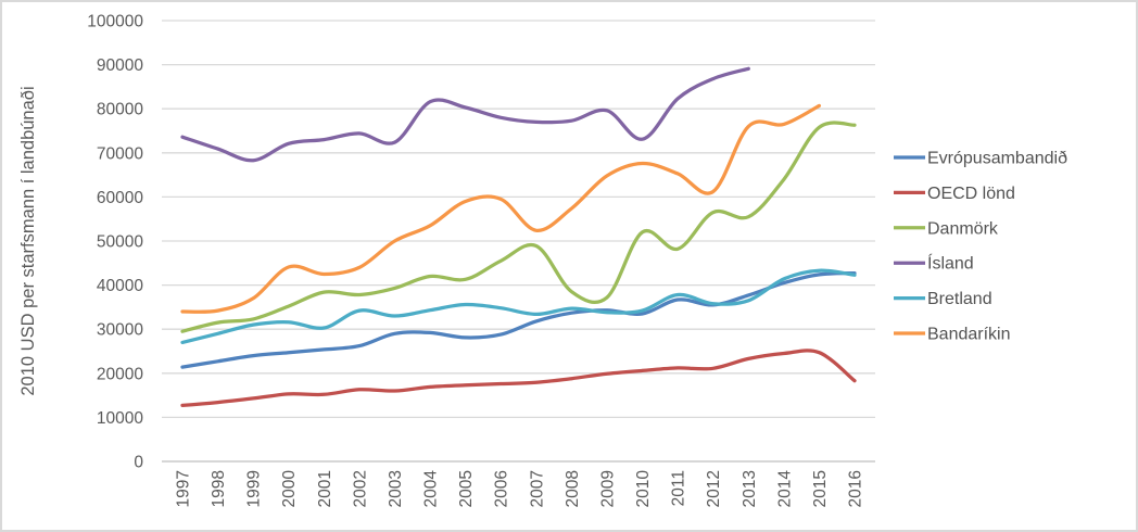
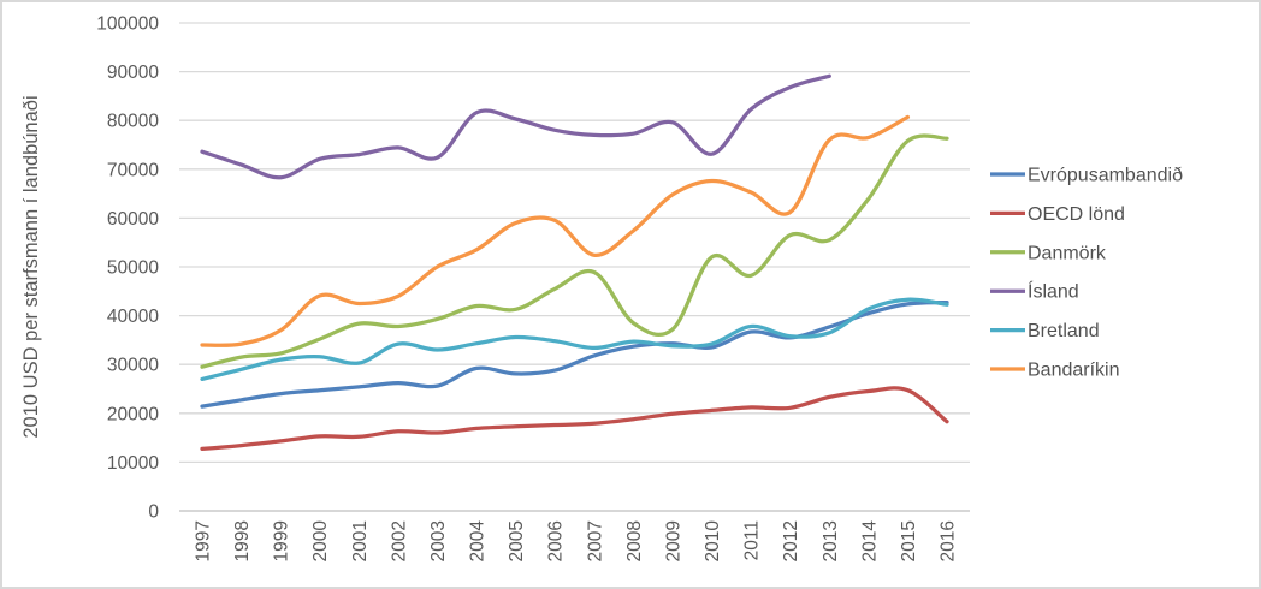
Evrópusambandið/2003: 29000 -> 26000
